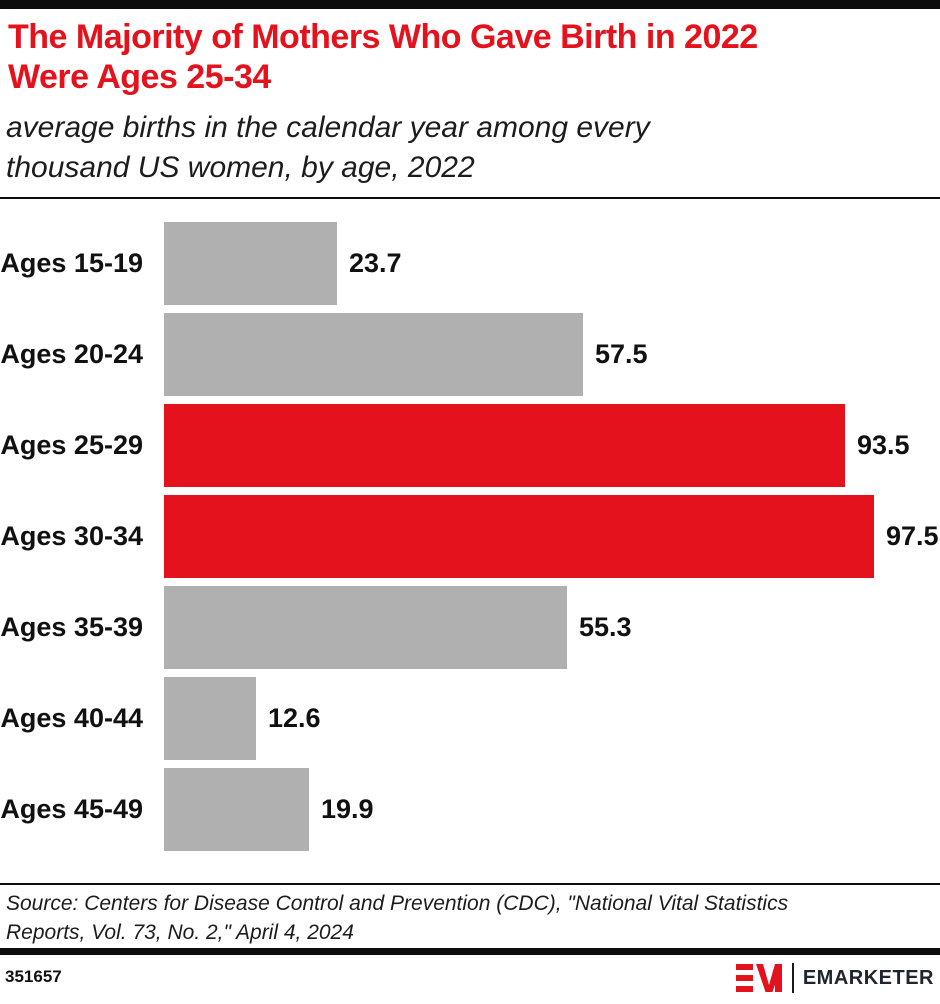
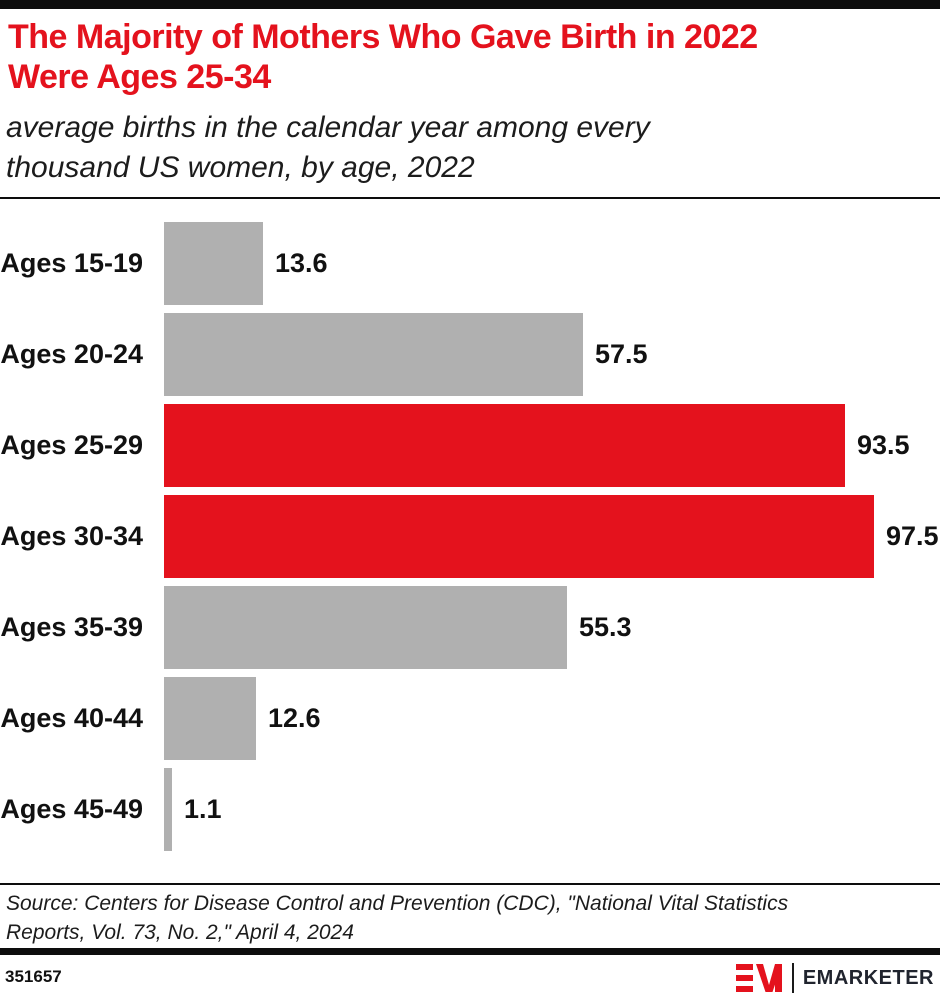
Ages 15-19: 23.7 -> 13.6
Ages 45-49: 19.9 -> 1.1
